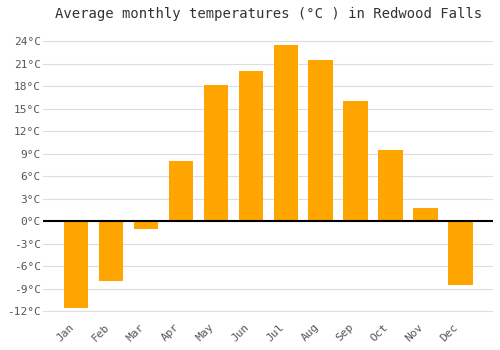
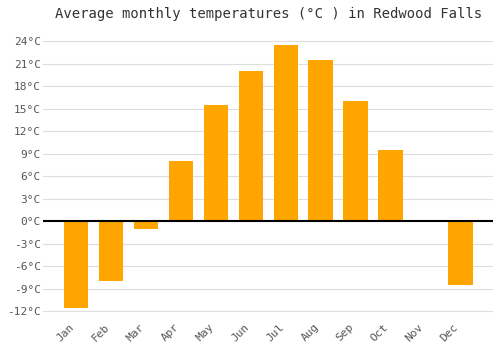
May: 18.2°C -> 15.5°C
Nov: 1.8°C -> 0.2°C
